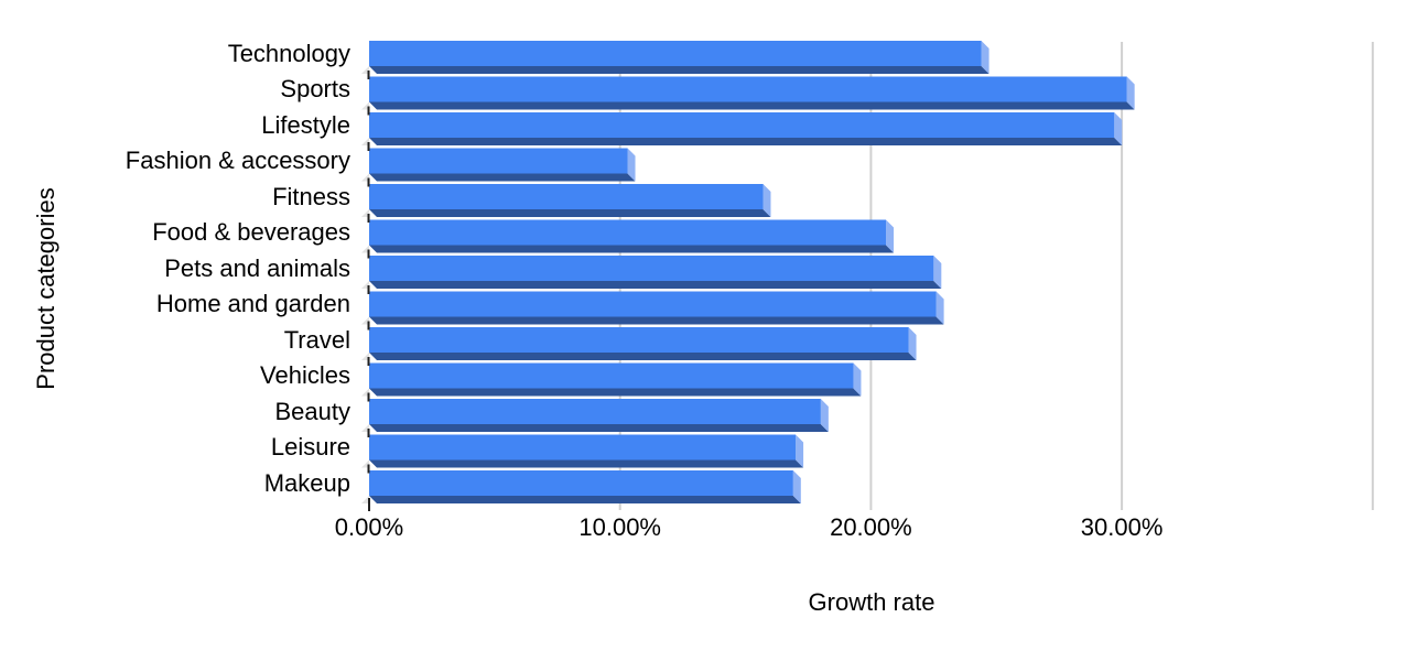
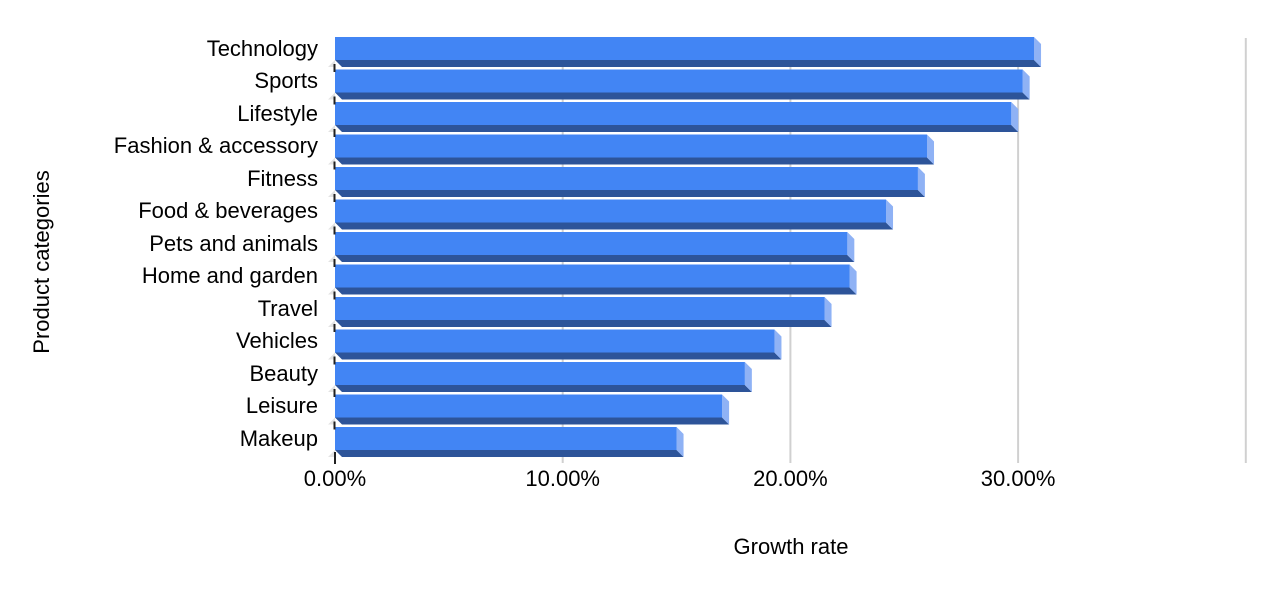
Technology: 24.4% -> 30.7%
Fashion & accessory: 10.3% -> 26.0%
Fitness: 15.7% -> 25.6%
Food & beverages: 20.6% -> 24.2%
Makeup: 16.9% -> 15.0%
